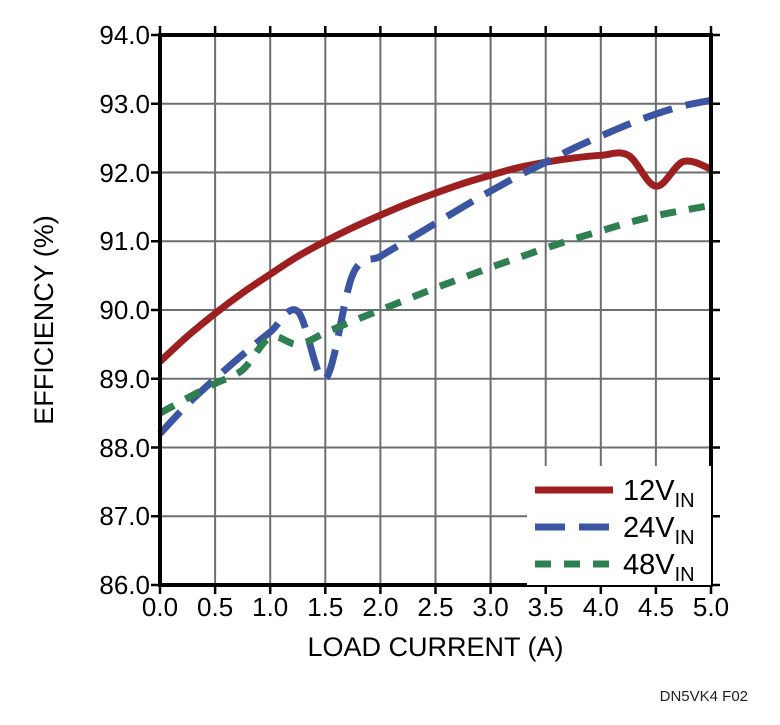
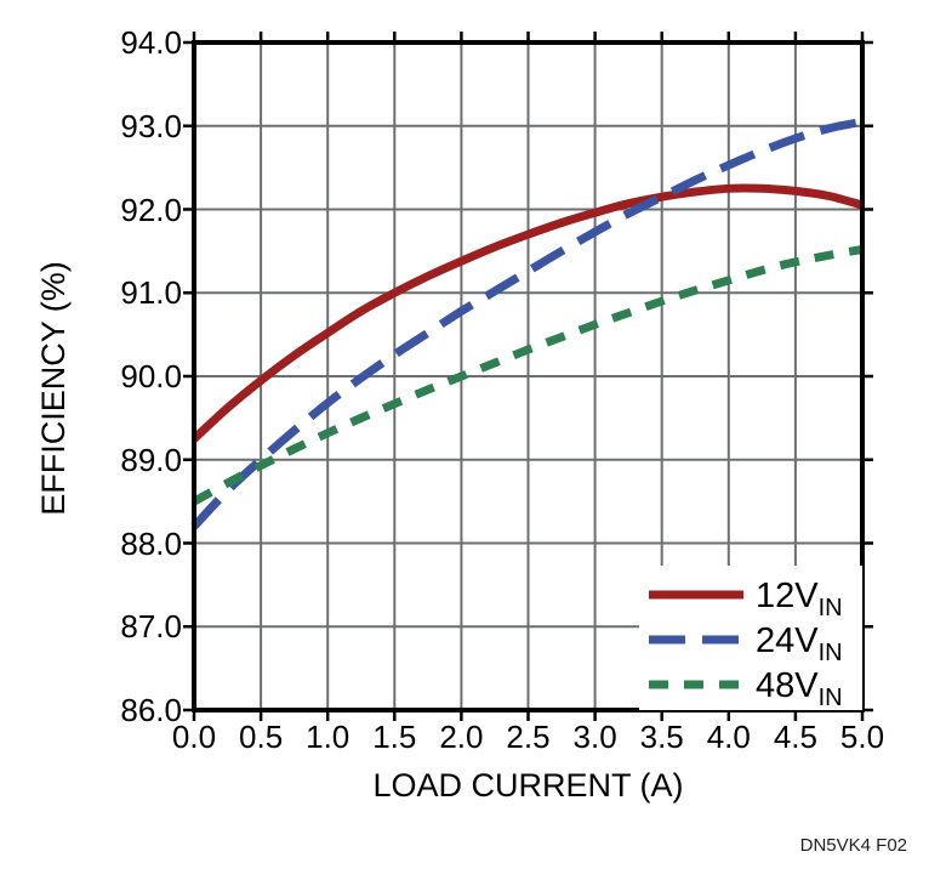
48VIN/1.0: 89.6 -> 89.3
24VIN/1.5: 89.0 -> 90.3
12VIN/4.5: 91.8 -> 92.2
